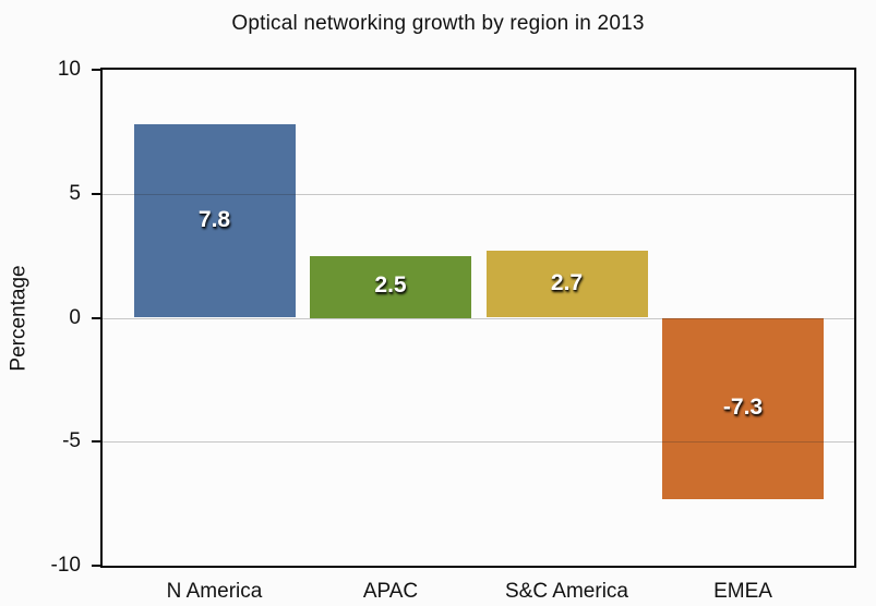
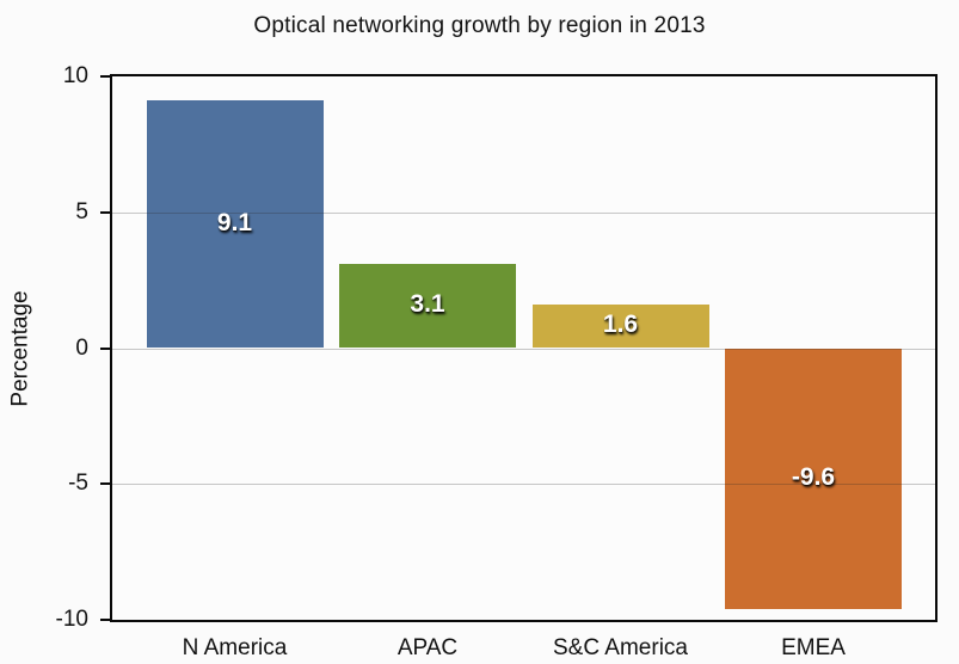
N America: 7.8 -> 9.1
APAC: 2.5 -> 3.1
S&C America: 2.7 -> 1.6
EMEA: -7.3 -> -9.6
